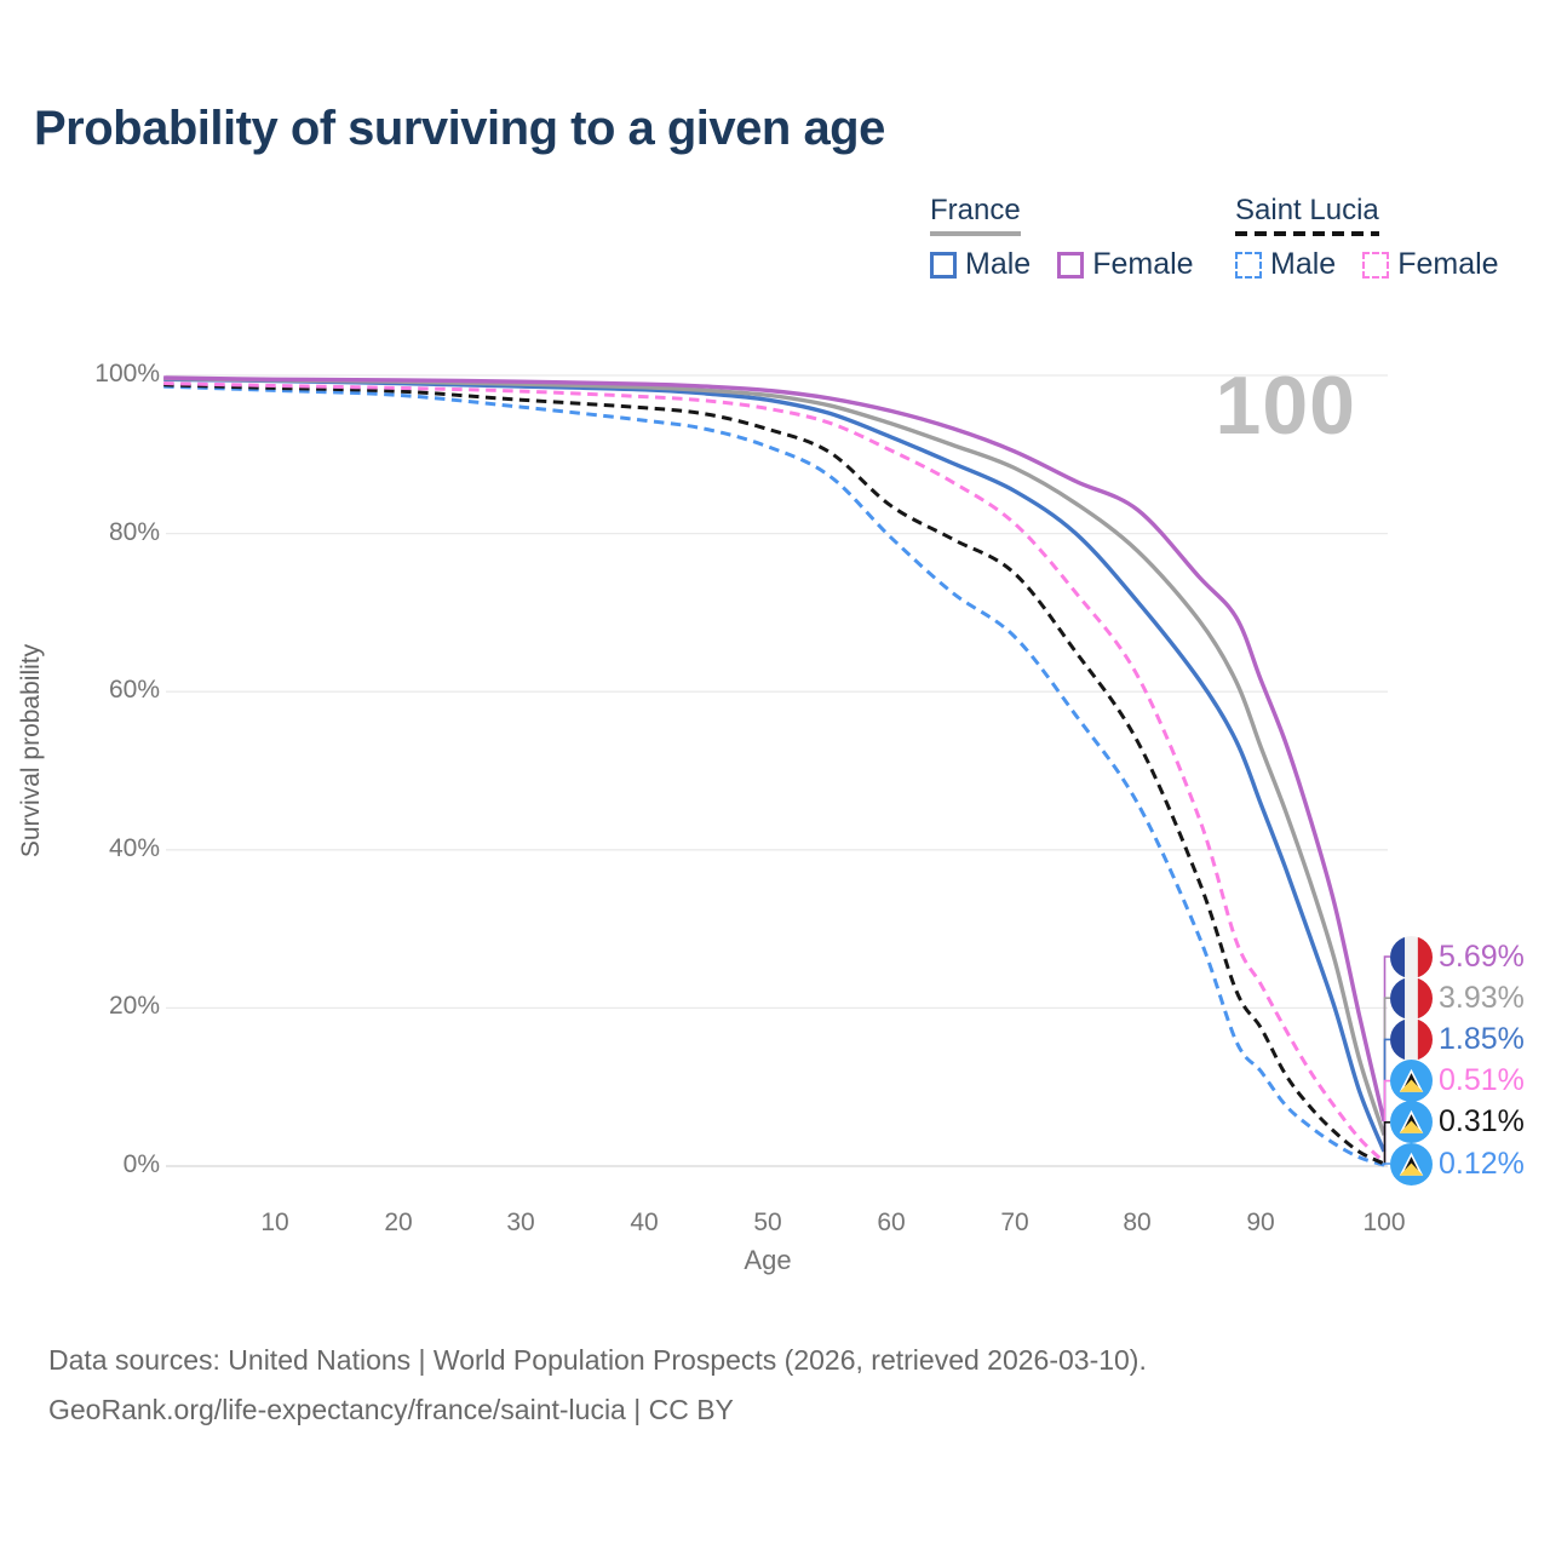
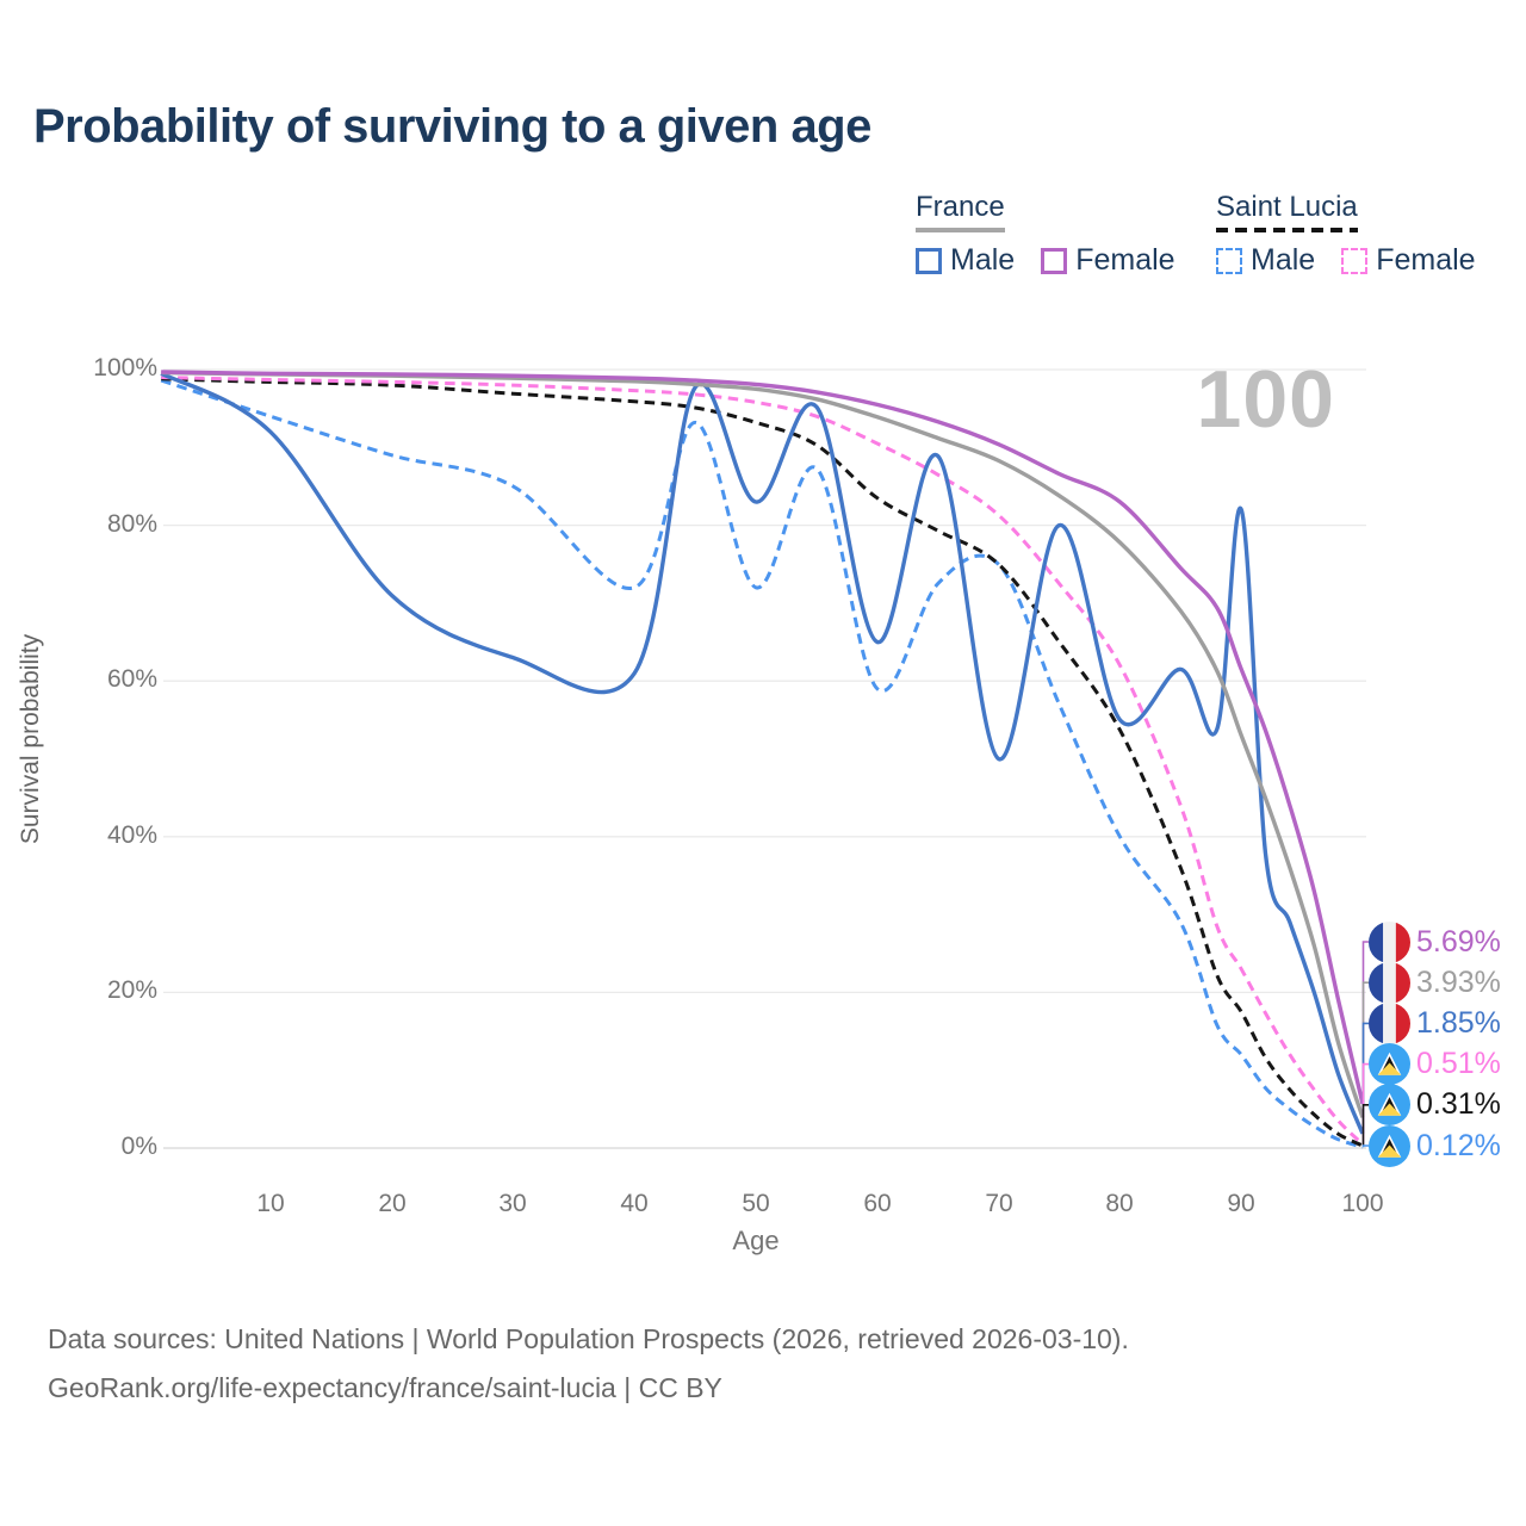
France Male/10: 99% -> 92%
Saint Lucia Male/10: 98% -> 94%
France Male/20: 99% -> 71%
Saint Lucia Male/20: 98% -> 89%
France Male/30: 99% -> 63%
Saint Lucia Male/30: 96% -> 85%
France Male/40: 98% -> 61%
Saint Lucia Male/40: 94% -> 72%
France Male/50: 97% -> 83%
Saint Lucia Male/50: 91% -> 72%
France Male/60: 92% -> 65%
Saint Lucia Male/60: 80% -> 59%
France Male/70: 85% -> 50%
Saint Lucia Male/70: 67% -> 75%
France Male/80: 71% -> 55%
Saint Lucia Male/80: 46% -> 40%
France Male/90: 46% -> 82%
